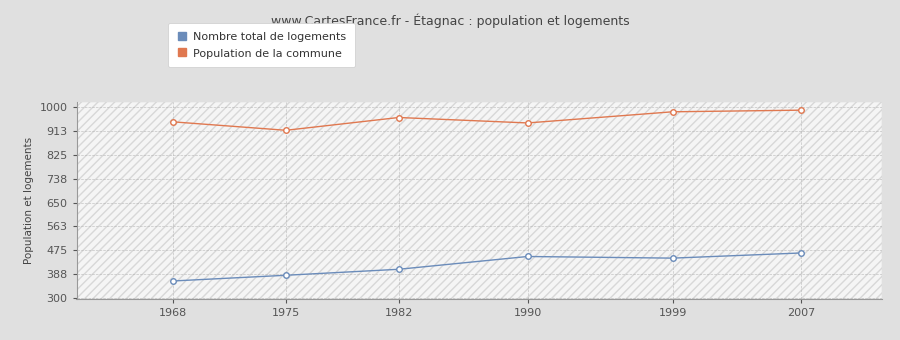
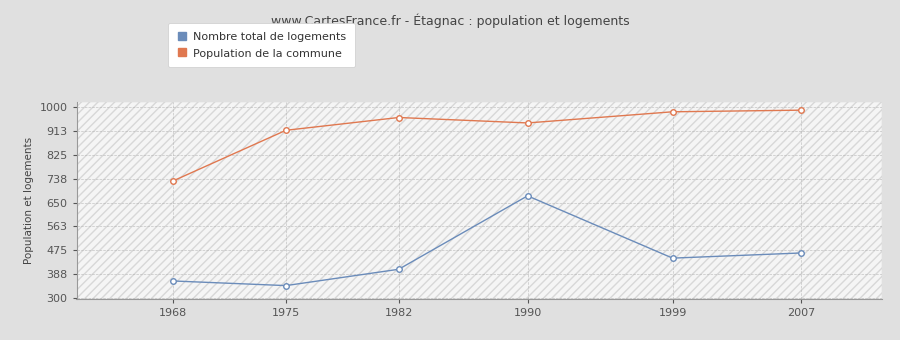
Population de la commune/1968: 947 -> 730
Nombre total de logements/1975: 383 -> 345
Nombre total de logements/1990: 452 -> 675
